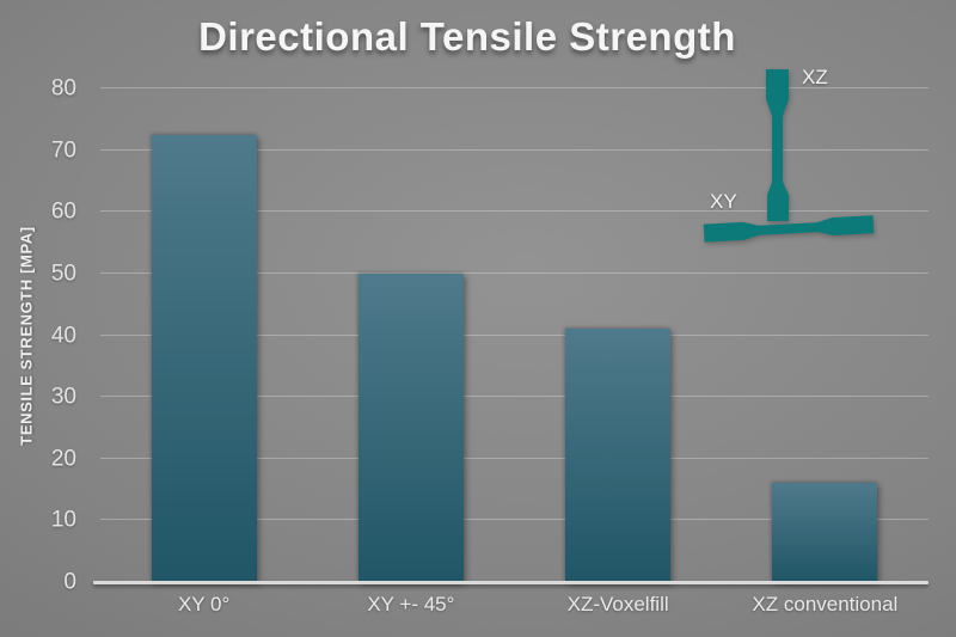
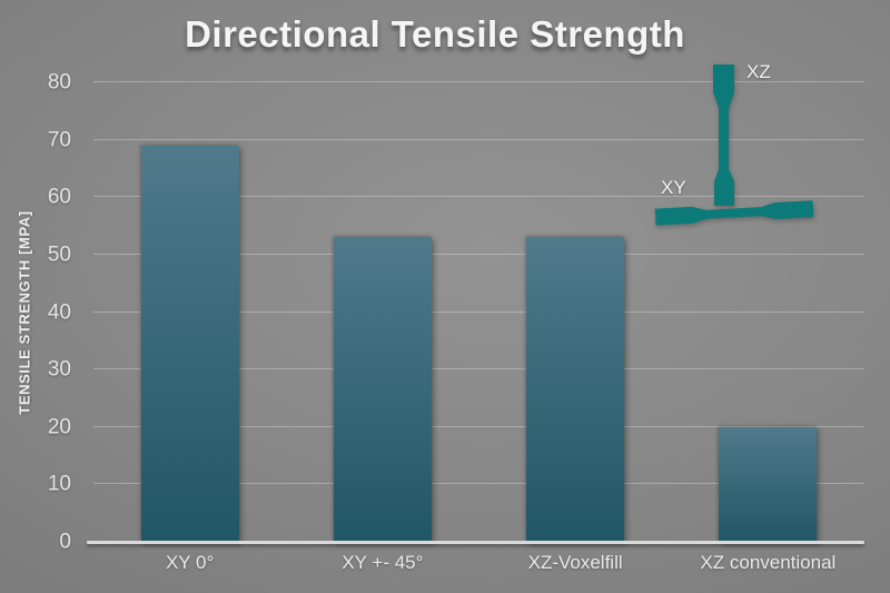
XY 0°: 72 -> 69
XY +- 45°: 50 -> 53
XZ-Voxelfill: 41 -> 53
XZ conventional: 16 -> 20
